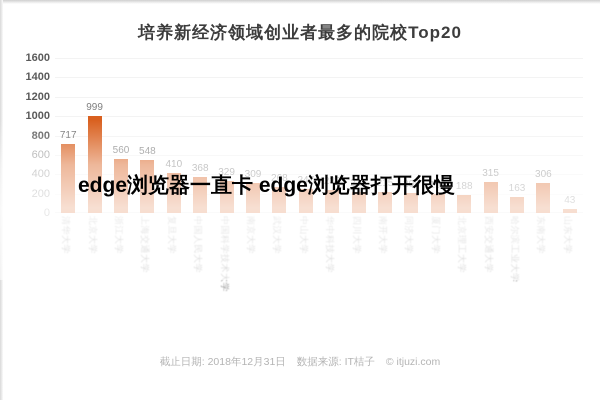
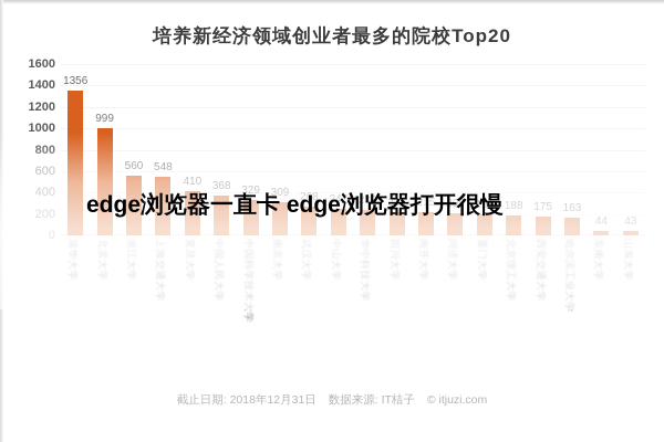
清华大学: 717 -> 1356
西安交通大学: 315 -> 175
东南大学: 306 -> 44
